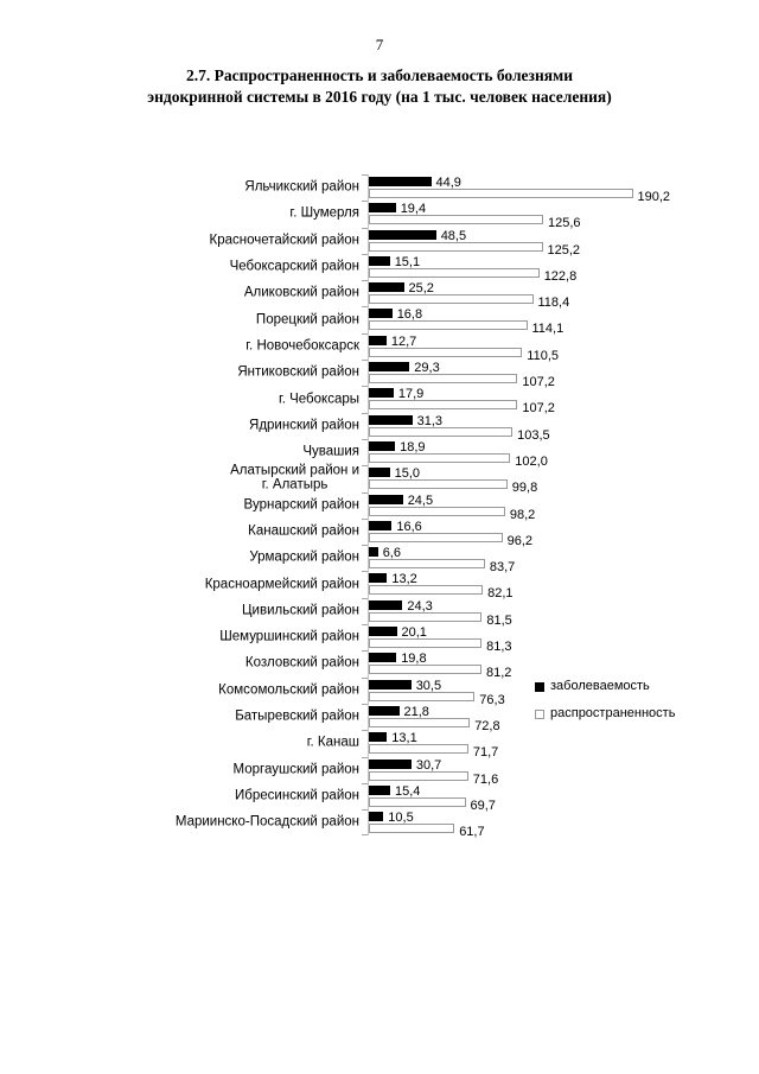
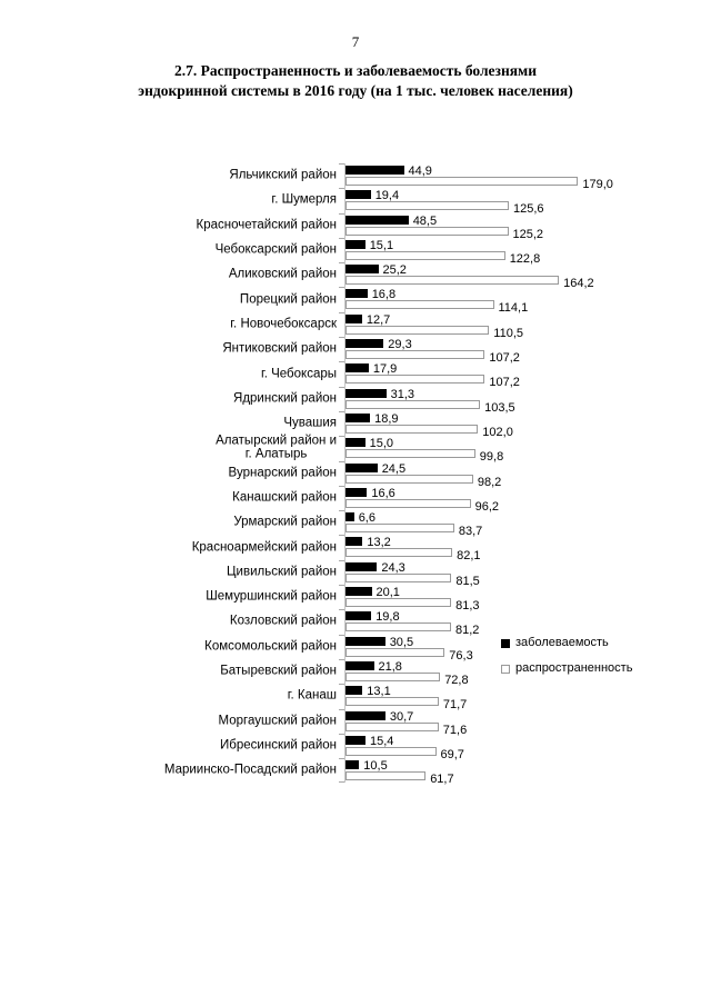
распространенность/Яльчикский район: 190,2 -> 179,0
распространенность/Аликовский район: 118,4 -> 164,2
